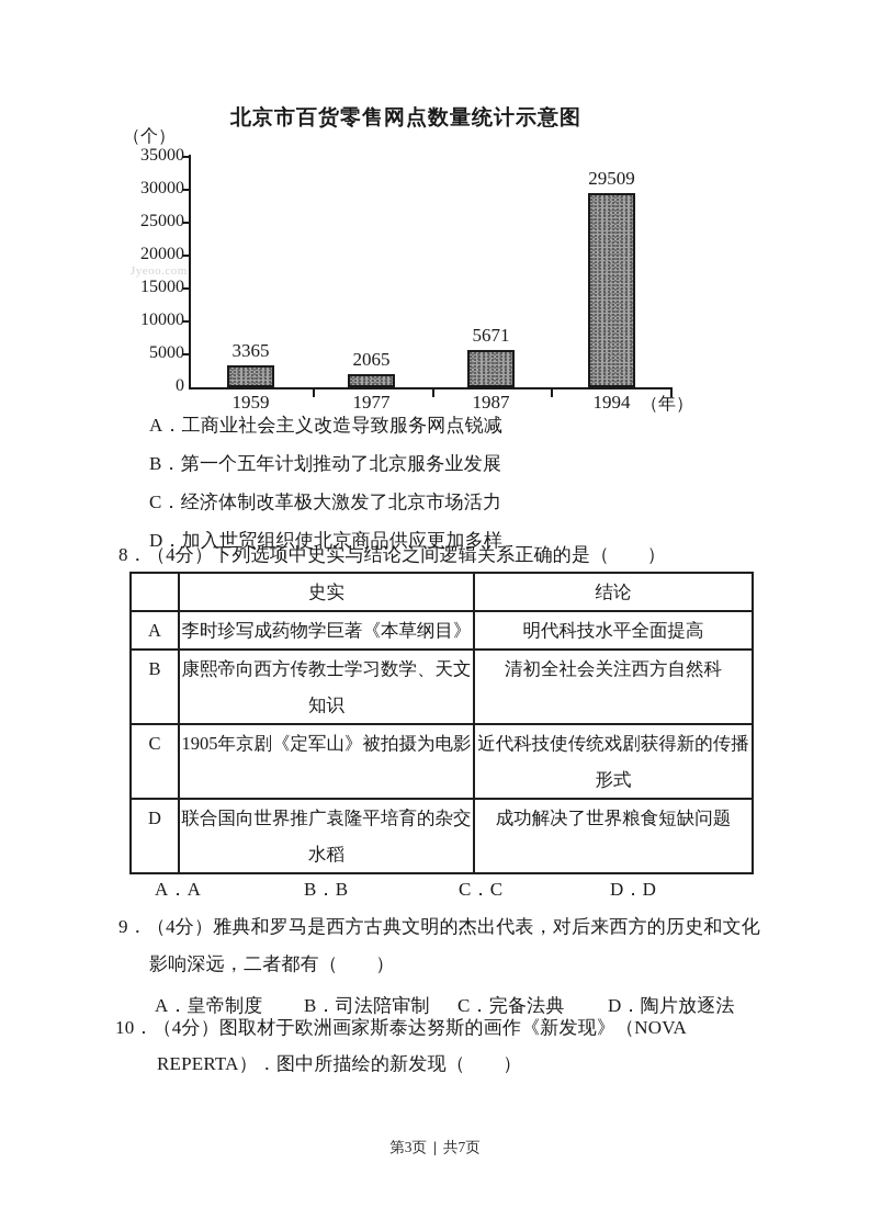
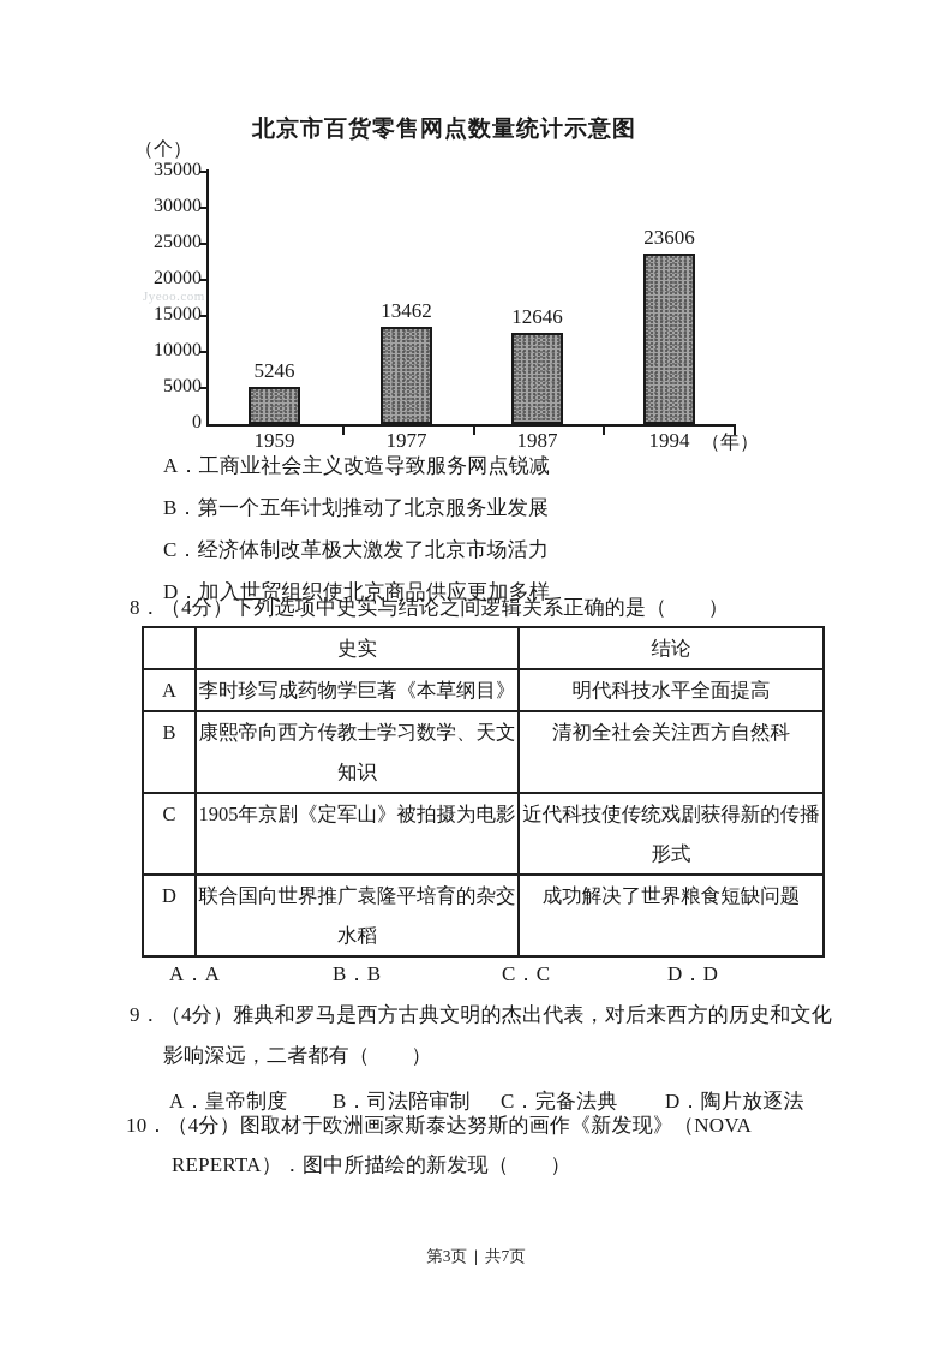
1959: 3365 -> 5246
1977: 2065 -> 13462
1987: 5671 -> 12646
1994: 29509 -> 23606
